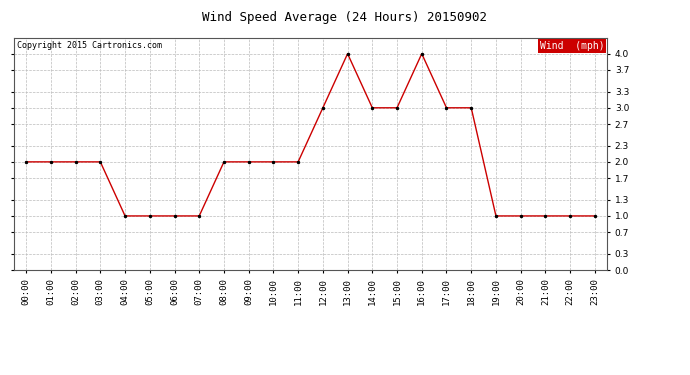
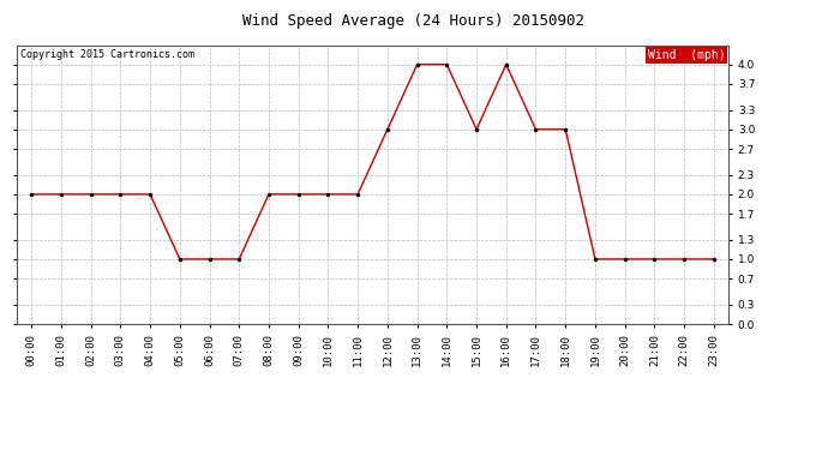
04:00: 1 -> 2
14:00: 3 -> 4
